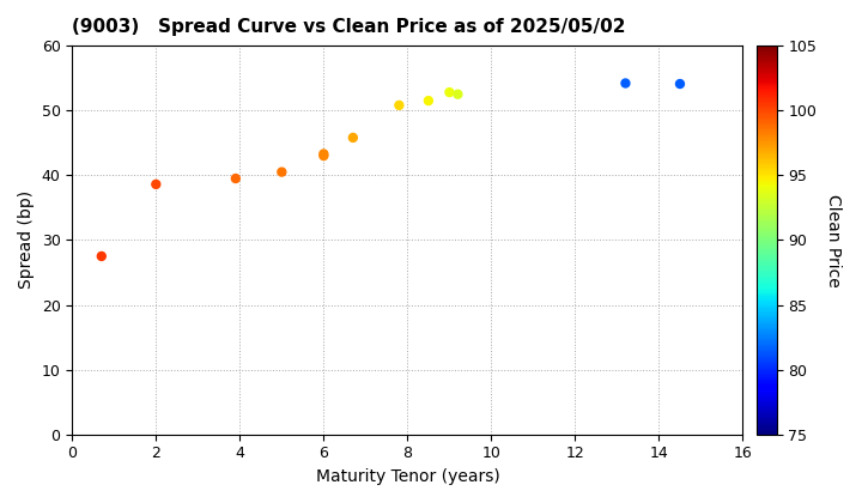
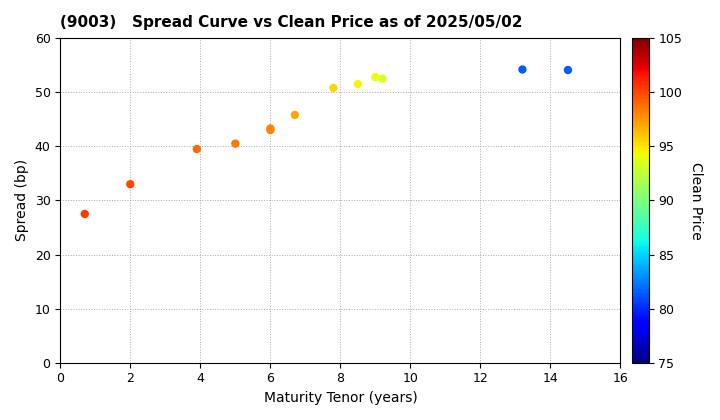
2: 38.6 -> 33.0
